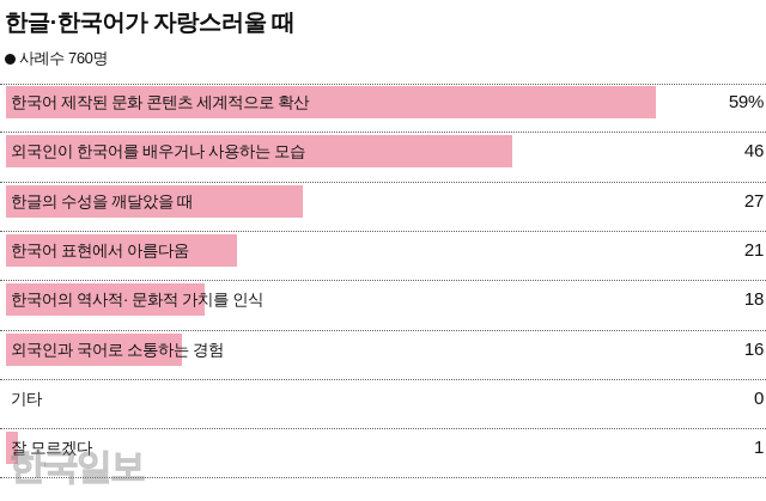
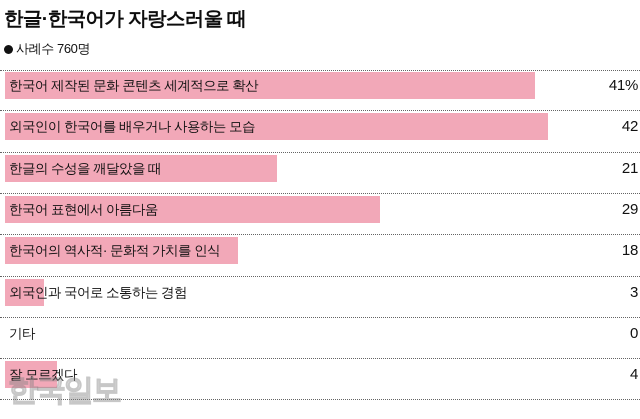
한국어 제작된 문화 콘텐츠 세계적으로 확산: 59% -> 41%
외국인이 한국어를 배우거나 사용하는 모습: 46 -> 42
한글의 수성을 깨달았을 때: 27 -> 21
한국어 표현에서 아름다움: 21 -> 29
외국인과 국어로 소통하는 경험: 16 -> 3
잘 모르겠다: 1 -> 4
